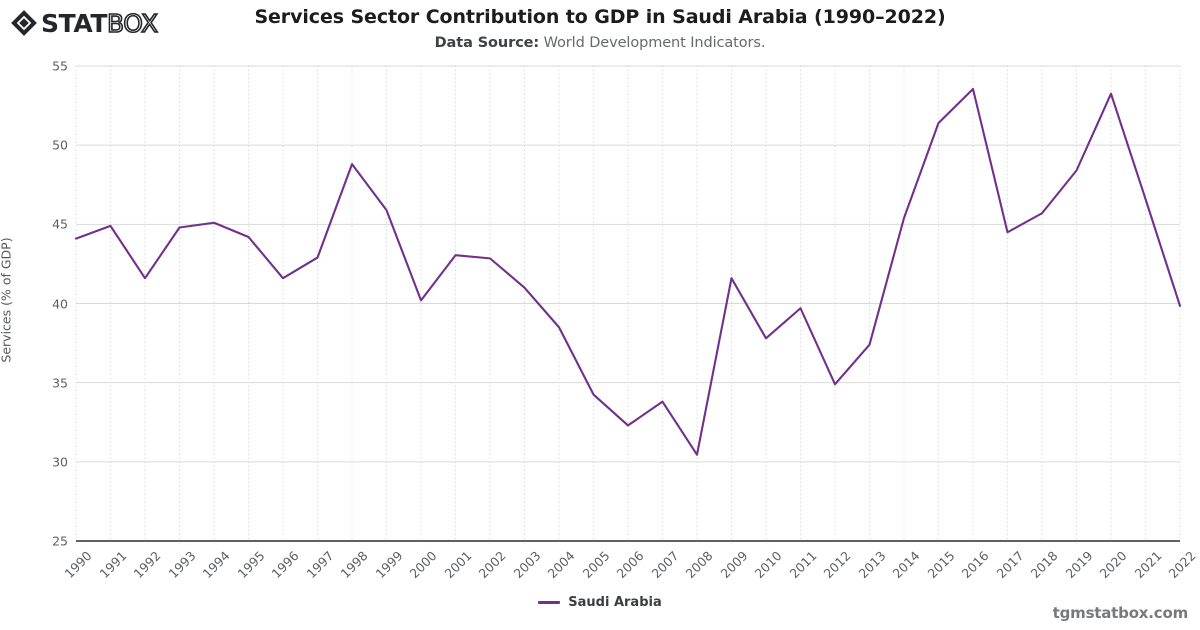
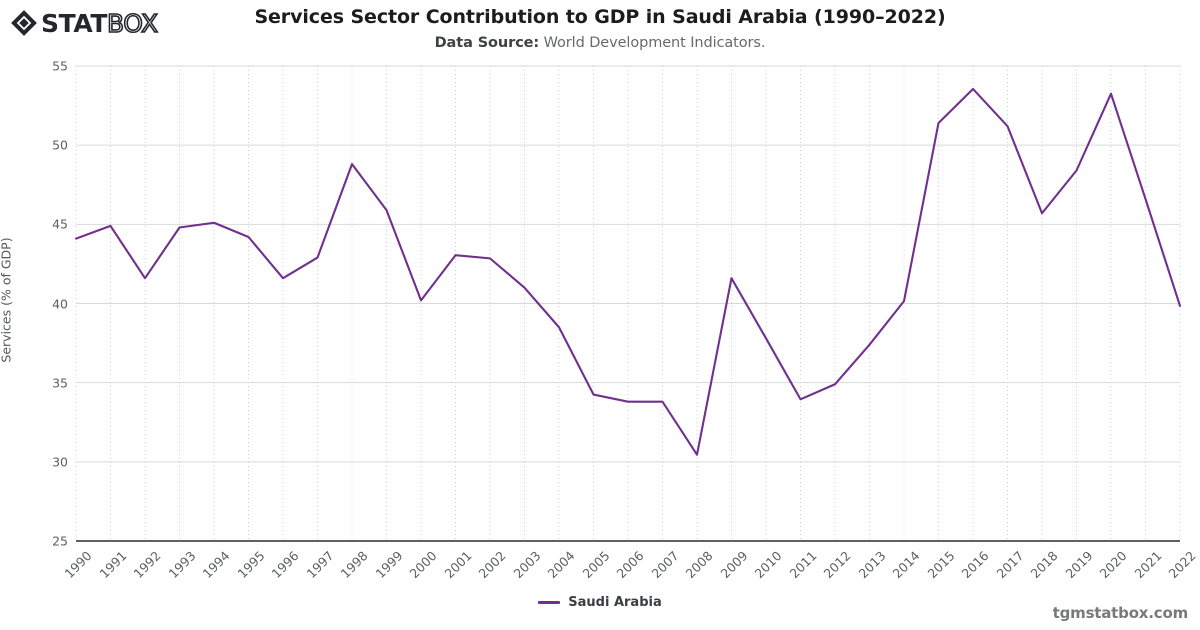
2006: 32.3 -> 33.8
2011: 39.7 -> 34.0
2014: 45.4 -> 40.1
2017: 44.5 -> 51.2
